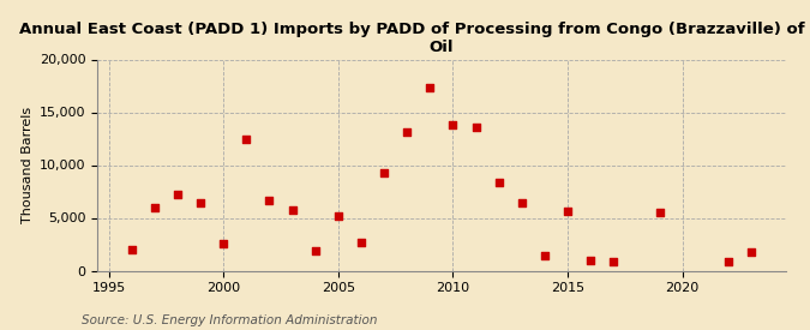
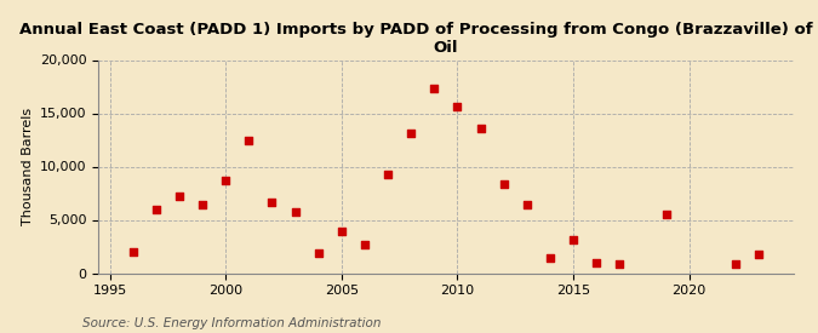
2000: 2,600 -> 8,700
2005: 5,200 -> 3,900
2010: 13,800 -> 15,600
2015: 5,600 -> 3,100
